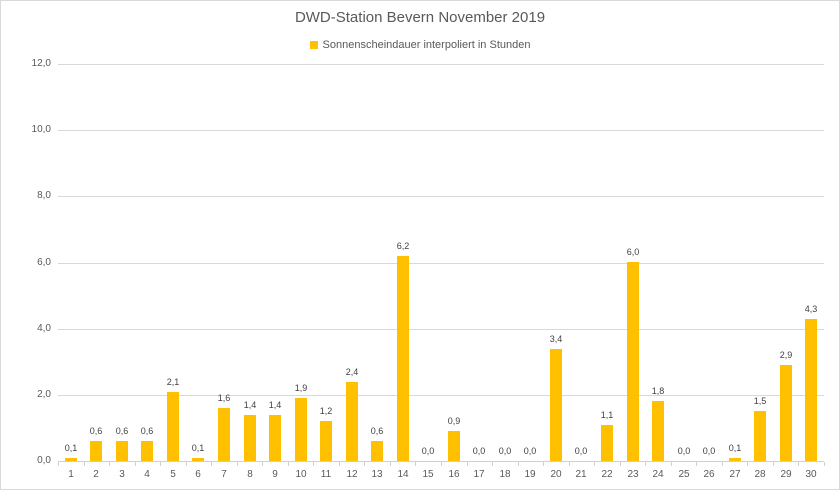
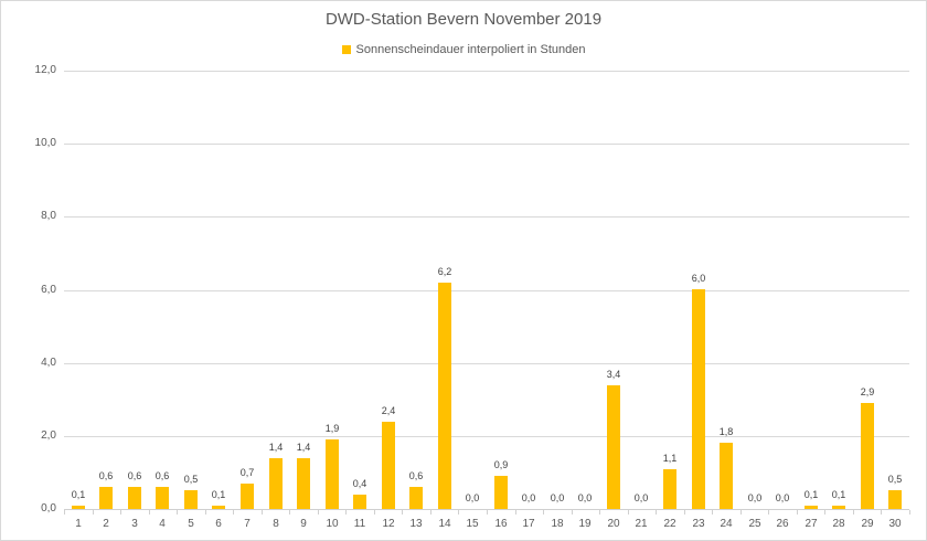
5: 2,1 -> 0,5
7: 1,6 -> 0,7
11: 1,2 -> 0,4
28: 1,5 -> 0,1
30: 4,3 -> 0,5
